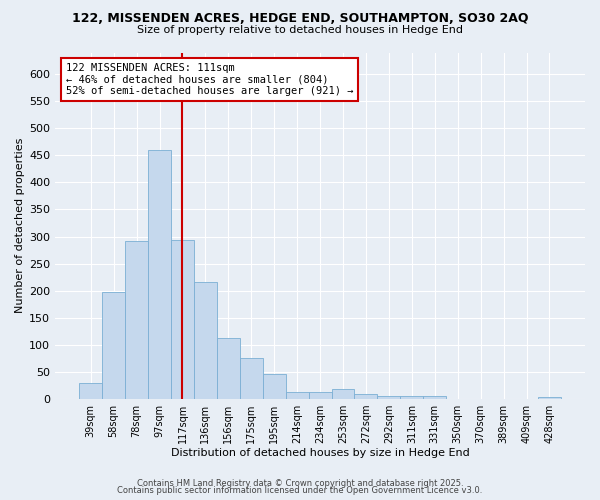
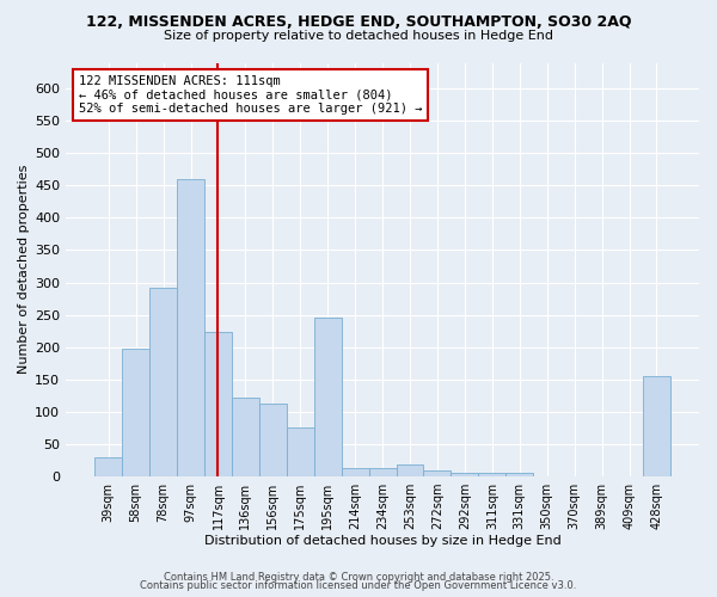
117sqm: 293 -> 224
136sqm: 216 -> 122
195sqm: 47 -> 246
428sqm: 4 -> 156
